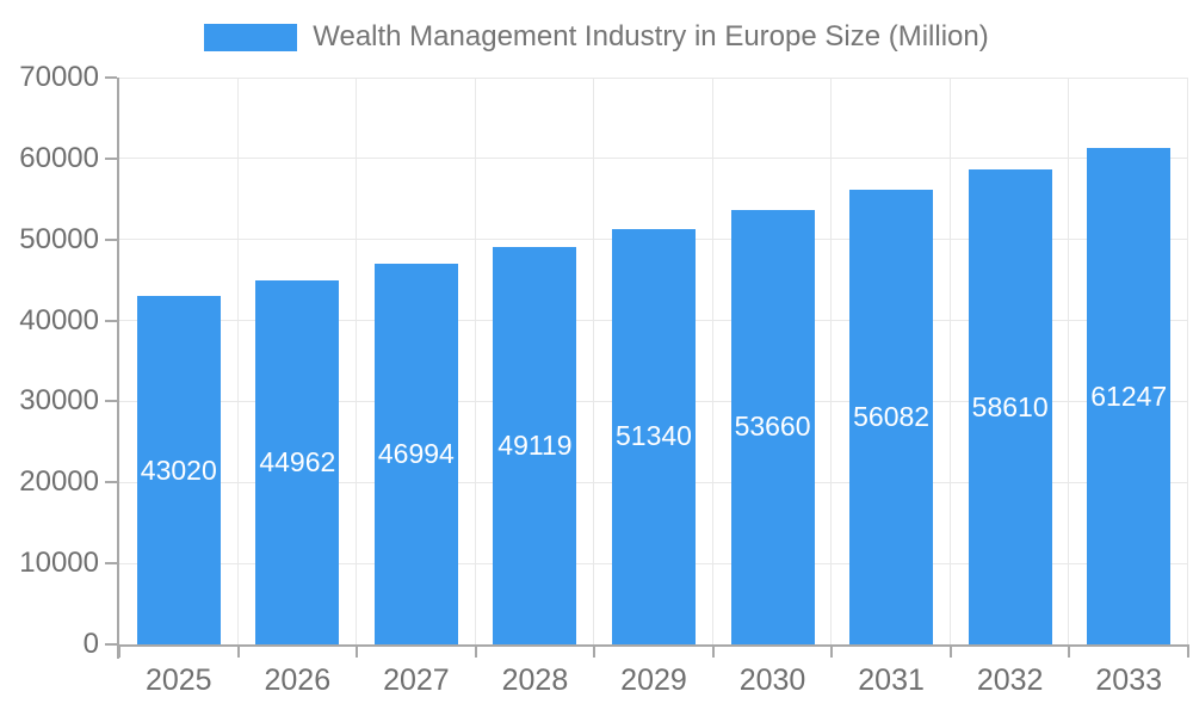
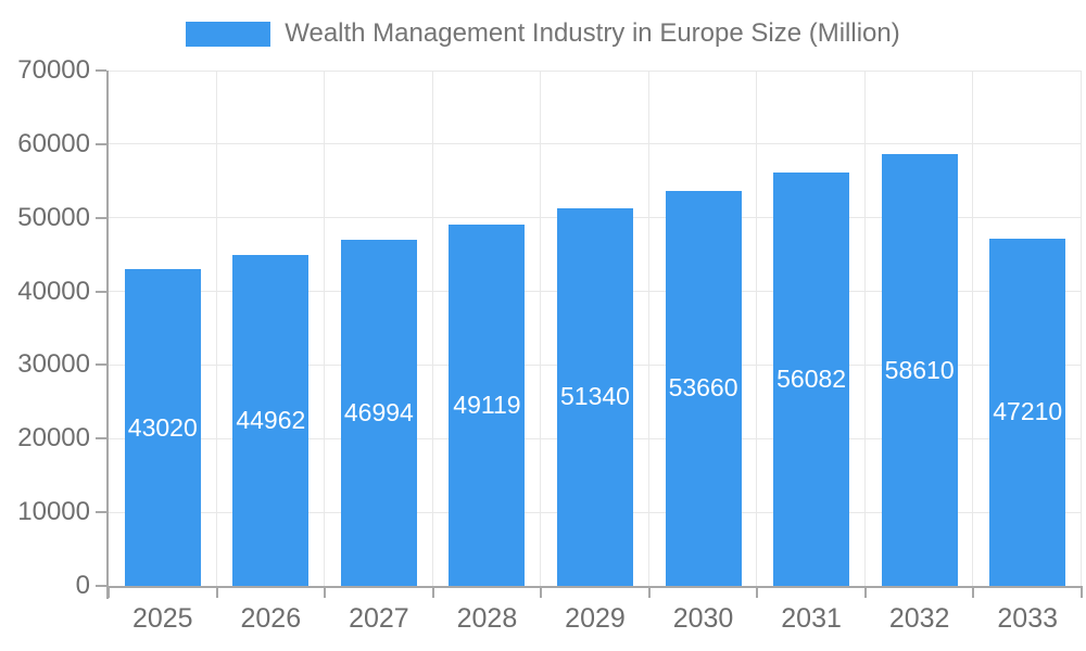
2033: 61247 -> 47210
